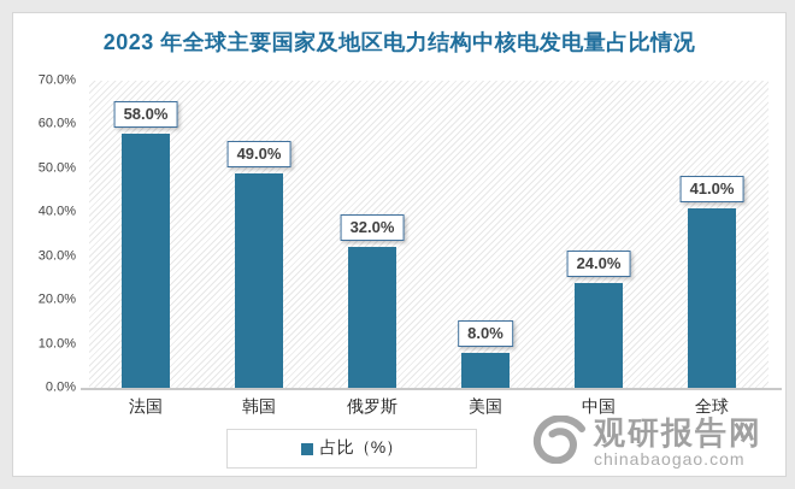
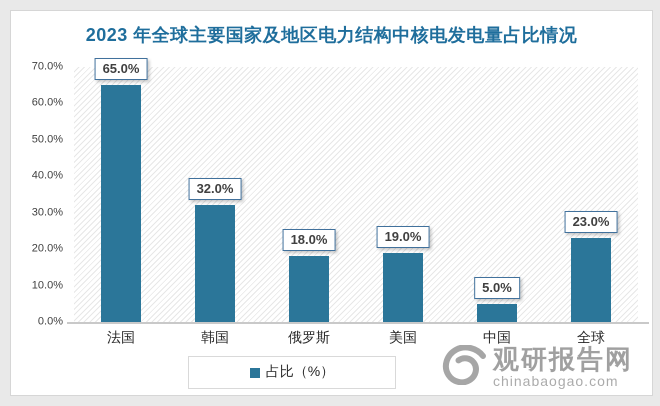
法国: 58.0% -> 65.0%
韩国: 49.0% -> 32.0%
俄罗斯: 32.0% -> 18.0%
美国: 8.0% -> 19.0%
中国: 24.0% -> 5.0%
全球: 41.0% -> 23.0%
